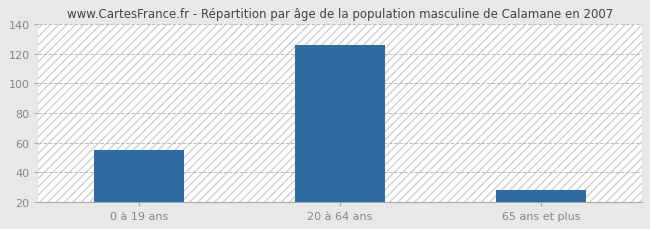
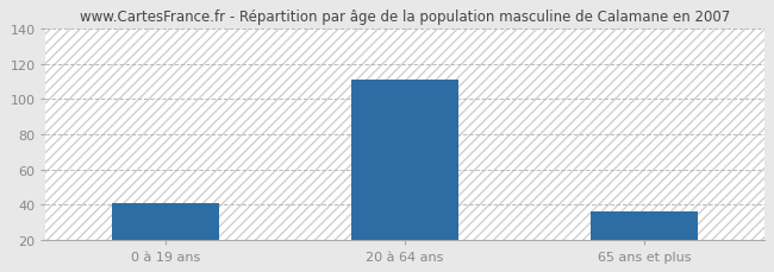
0 à 19 ans: 55 -> 41
20 à 64 ans: 126 -> 111
65 ans et plus: 28 -> 36
